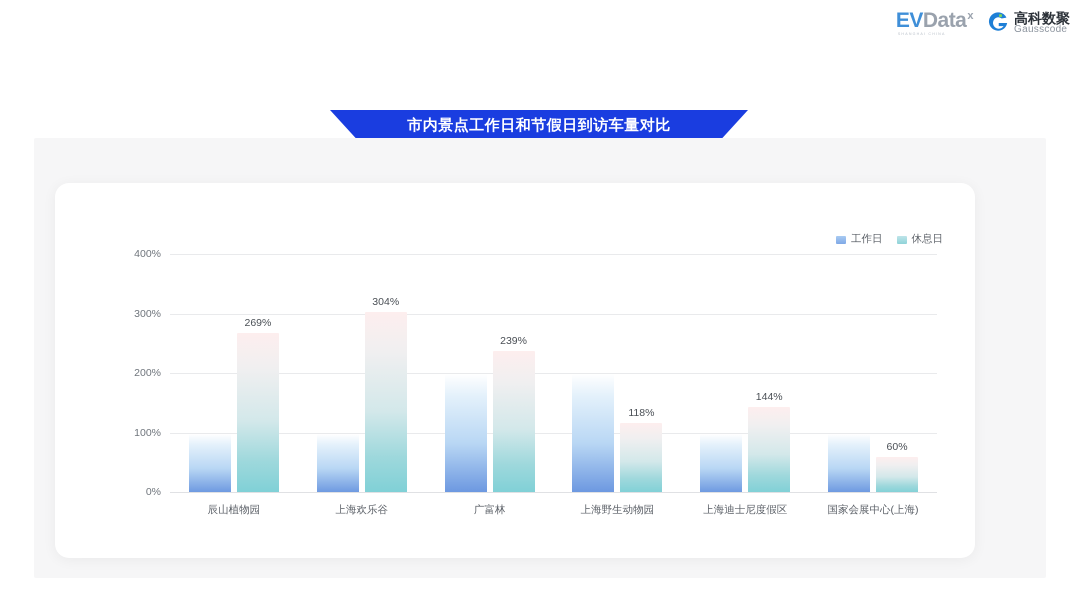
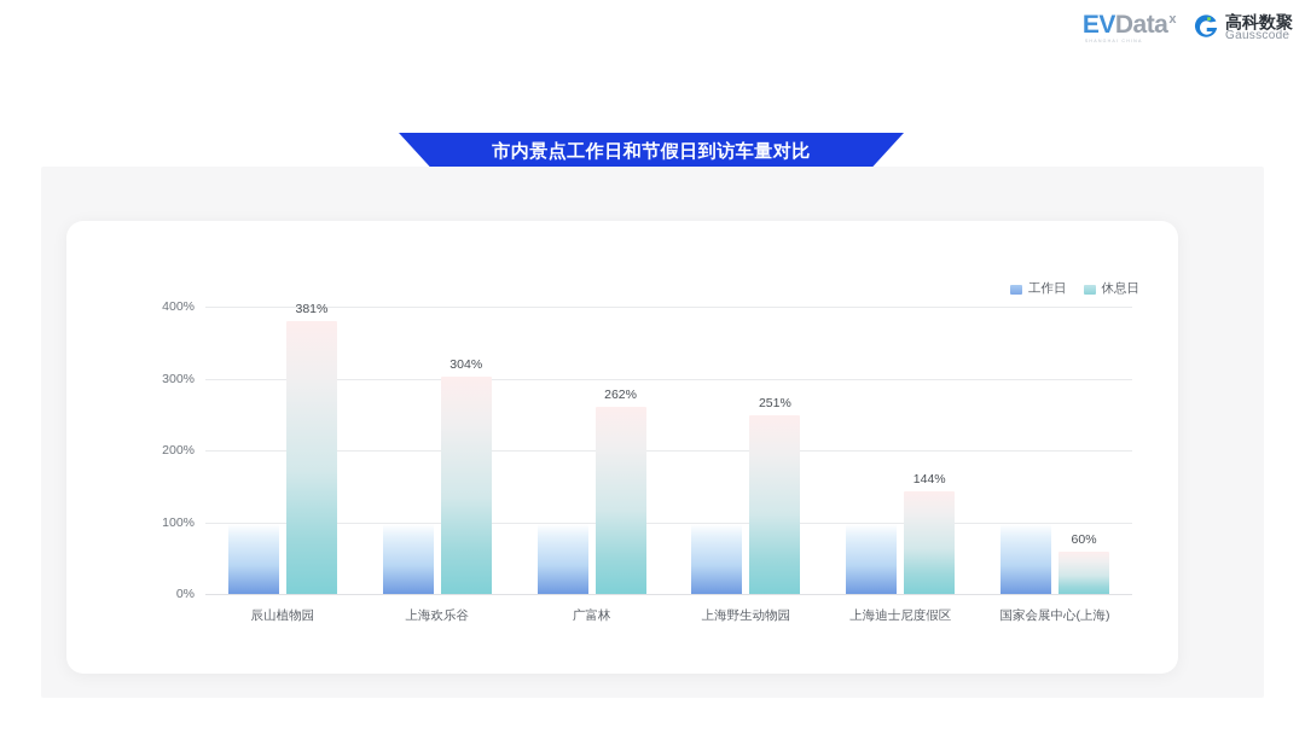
休息日/辰山植物园: 269% -> 381%
工作日/广富林: 200% -> 100%
休息日/广富林: 239% -> 262%
工作日/上海野生动物园: 200% -> 100%
休息日/上海野生动物园: 118% -> 251%
